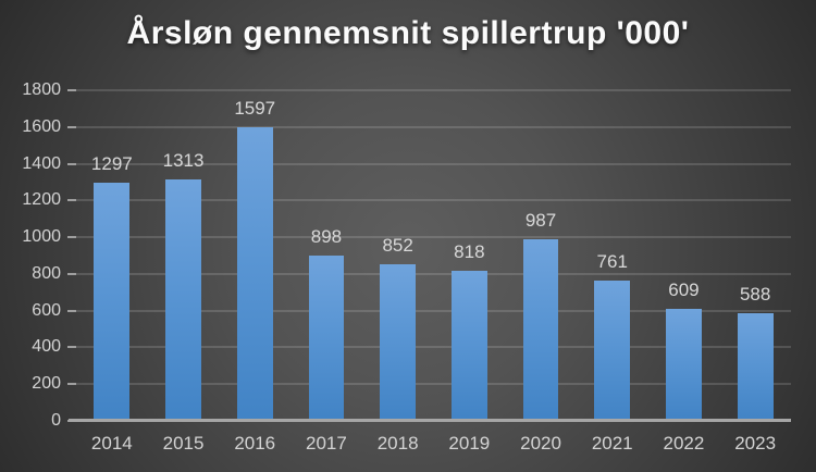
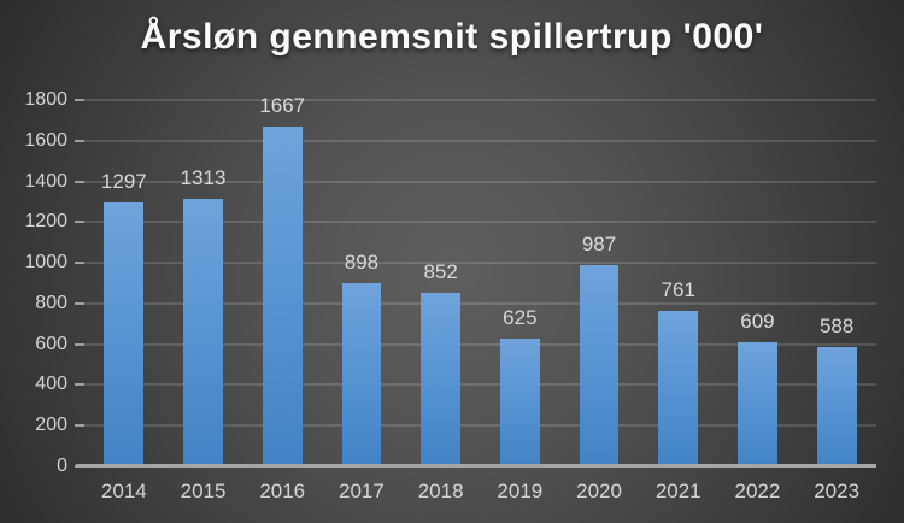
2016: 1597 -> 1667
2019: 818 -> 625
